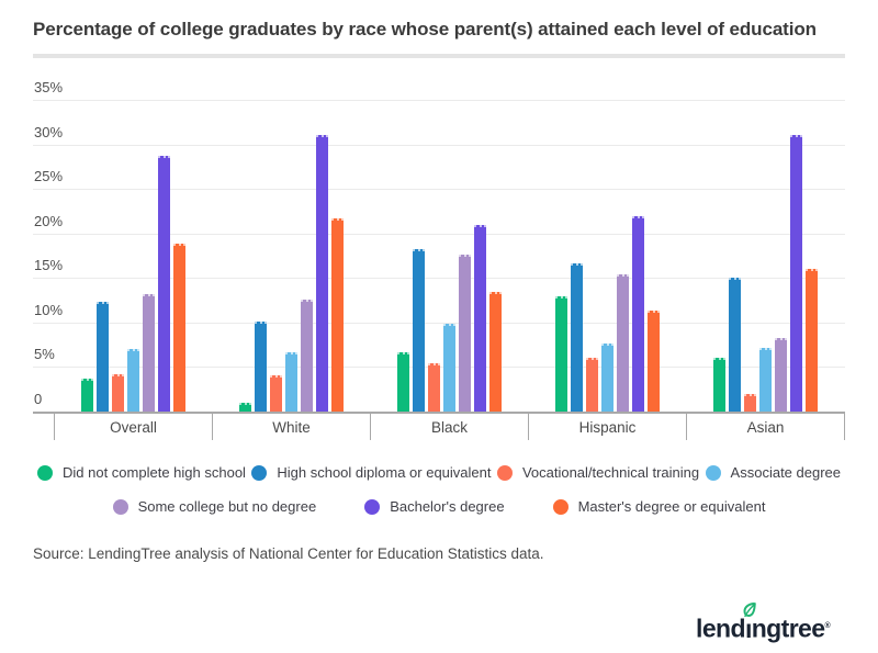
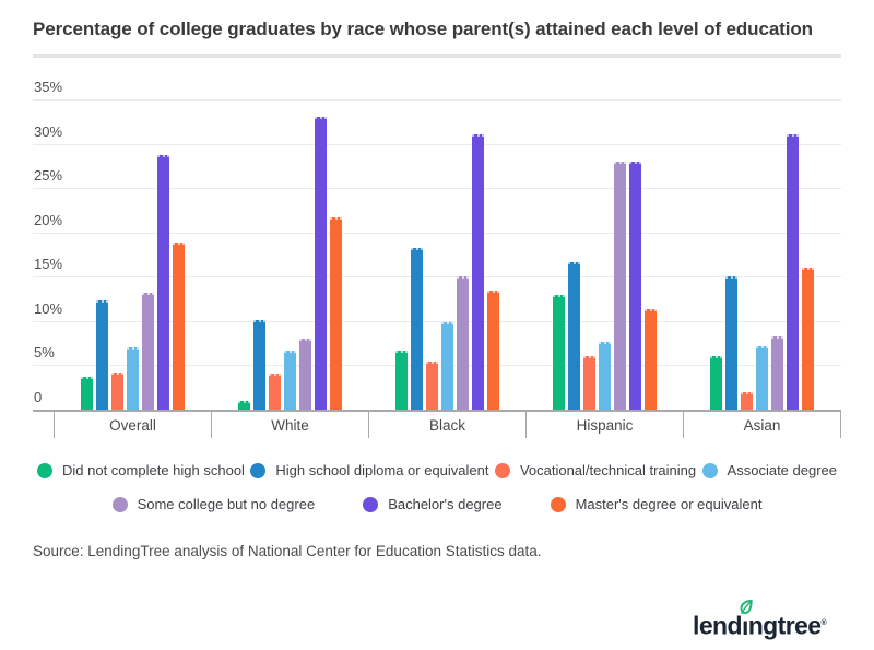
Some college but no degree/White: 13% -> 8%
Bachelor's degree/White: 31% -> 33%
Some college but no degree/Black: 18% -> 15%
Bachelor's degree/Black: 21% -> 31%
Some college but no degree/Hispanic: 15% -> 28%
Bachelor's degree/Hispanic: 22% -> 28%
